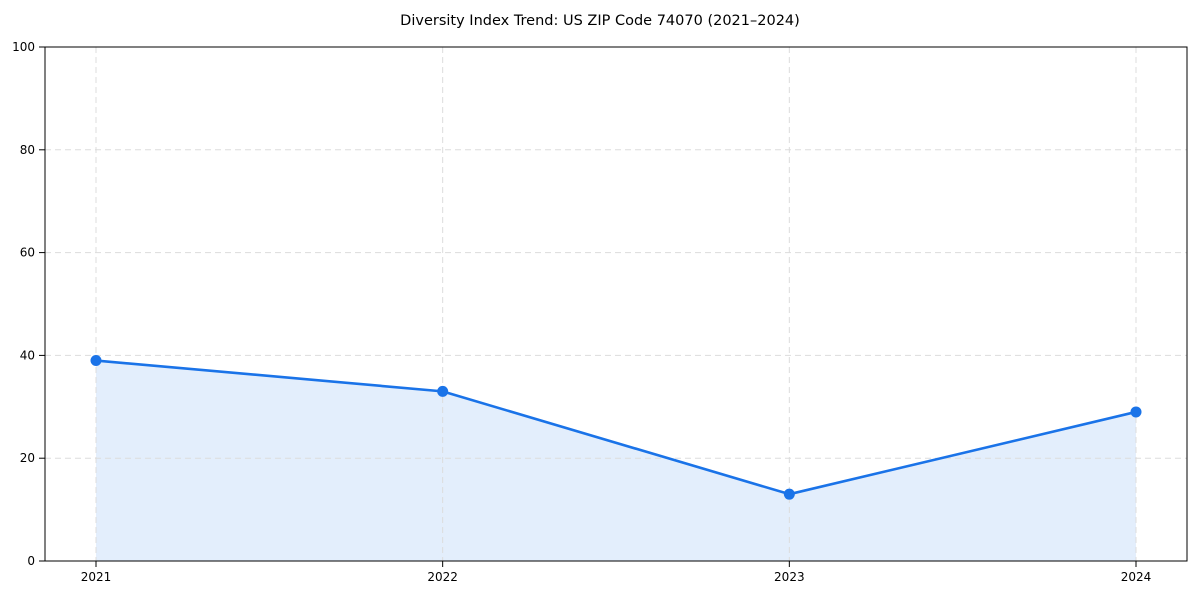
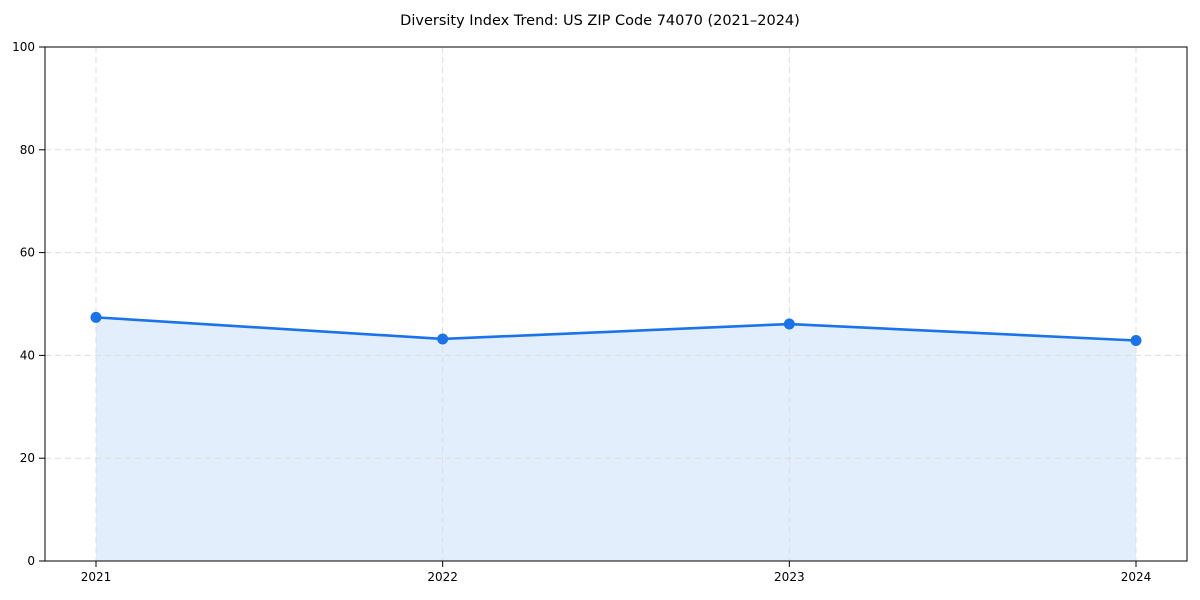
2021: 39 -> 47
2022: 33 -> 43
2023: 13 -> 46
2024: 29 -> 43
